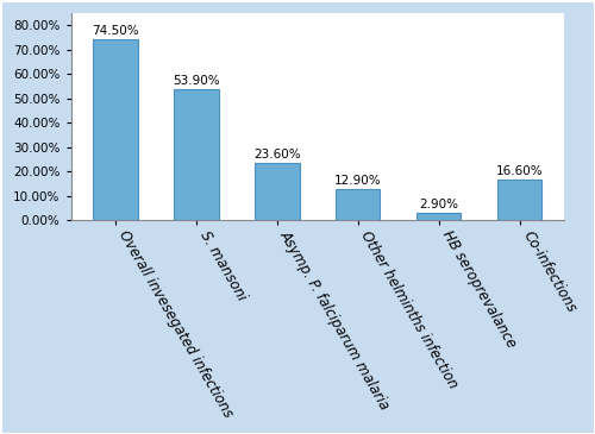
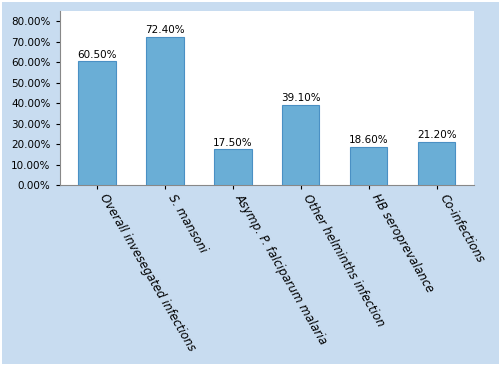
Overall invesegated infections: 74.50% -> 60.50%
S. mansoni: 53.90% -> 72.40%
Asymp. P. falciparum malaria: 23.60% -> 17.50%
Other helminths infection: 12.90% -> 39.10%
HB seroprevalance: 2.90% -> 18.60%
Co-infections: 16.60% -> 21.20%
